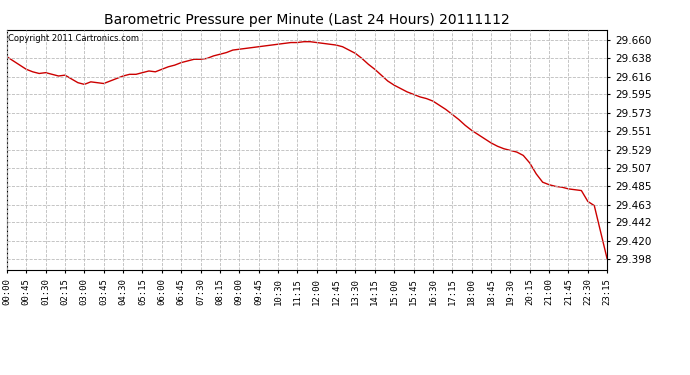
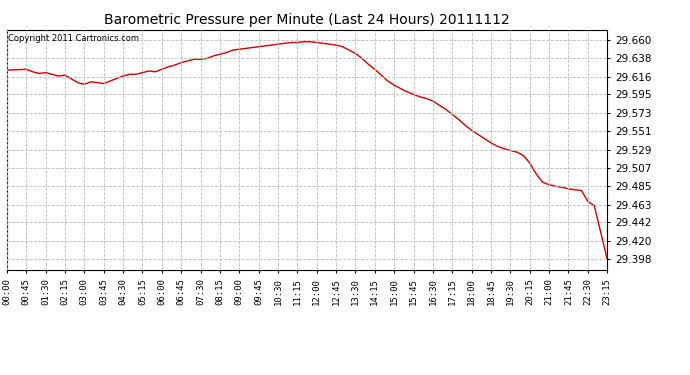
00:00: 29.640 -> 29.624
